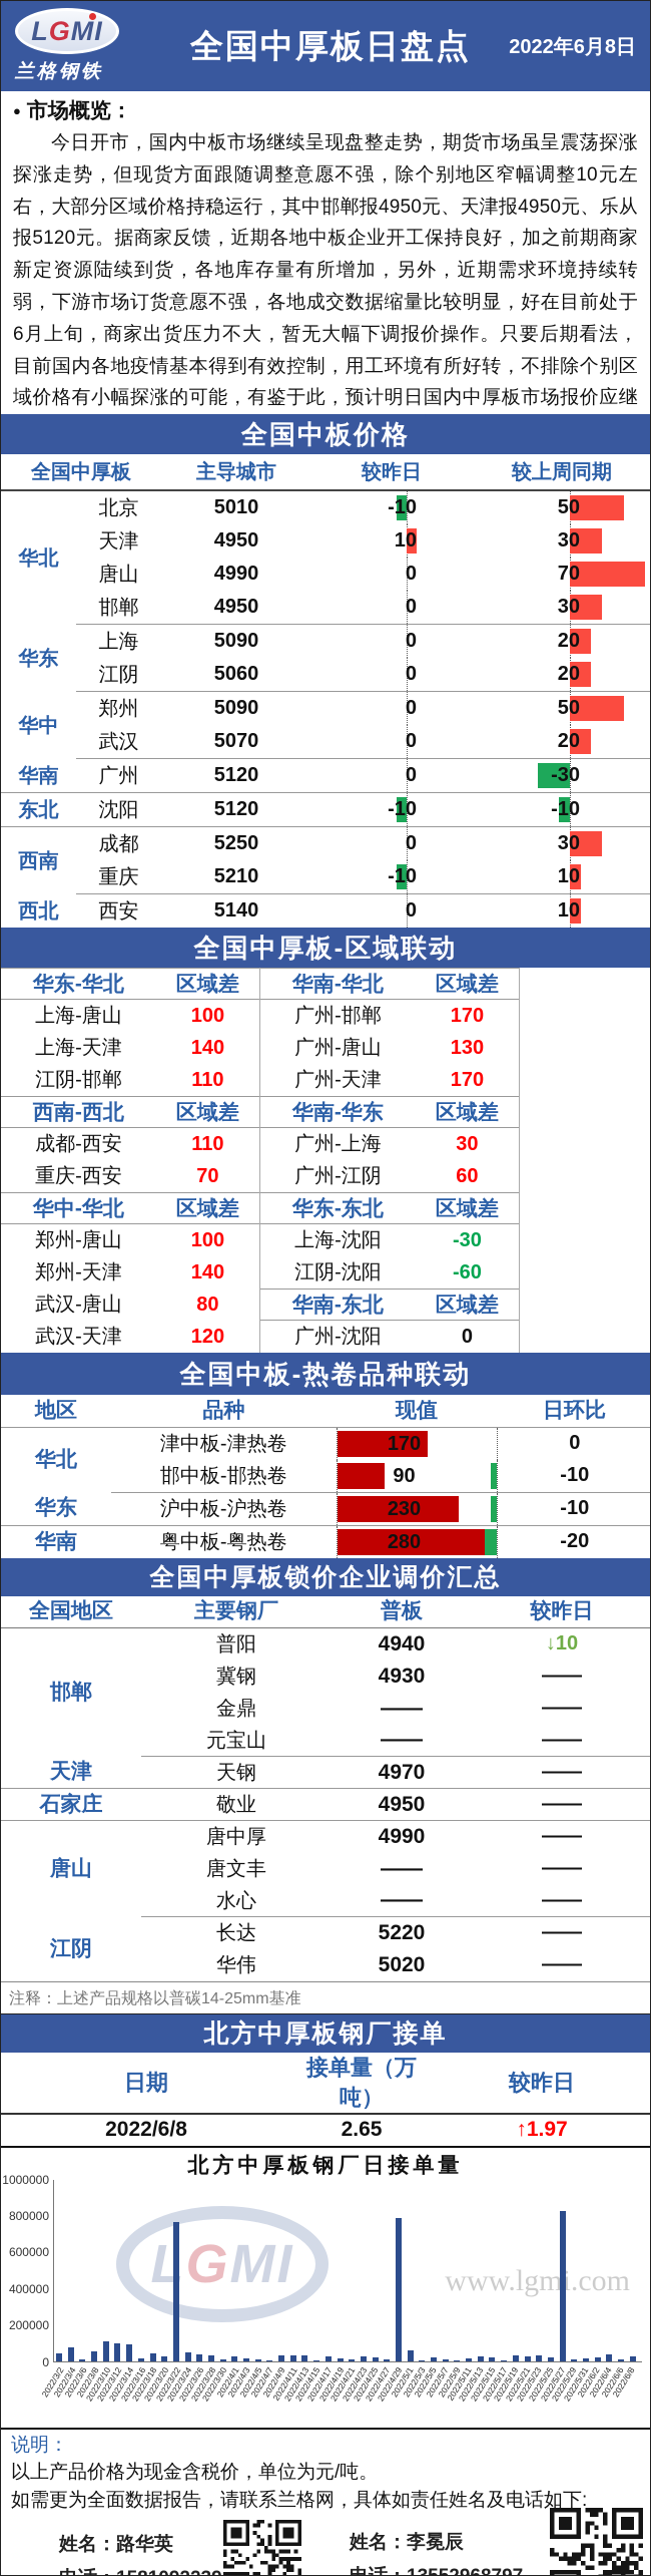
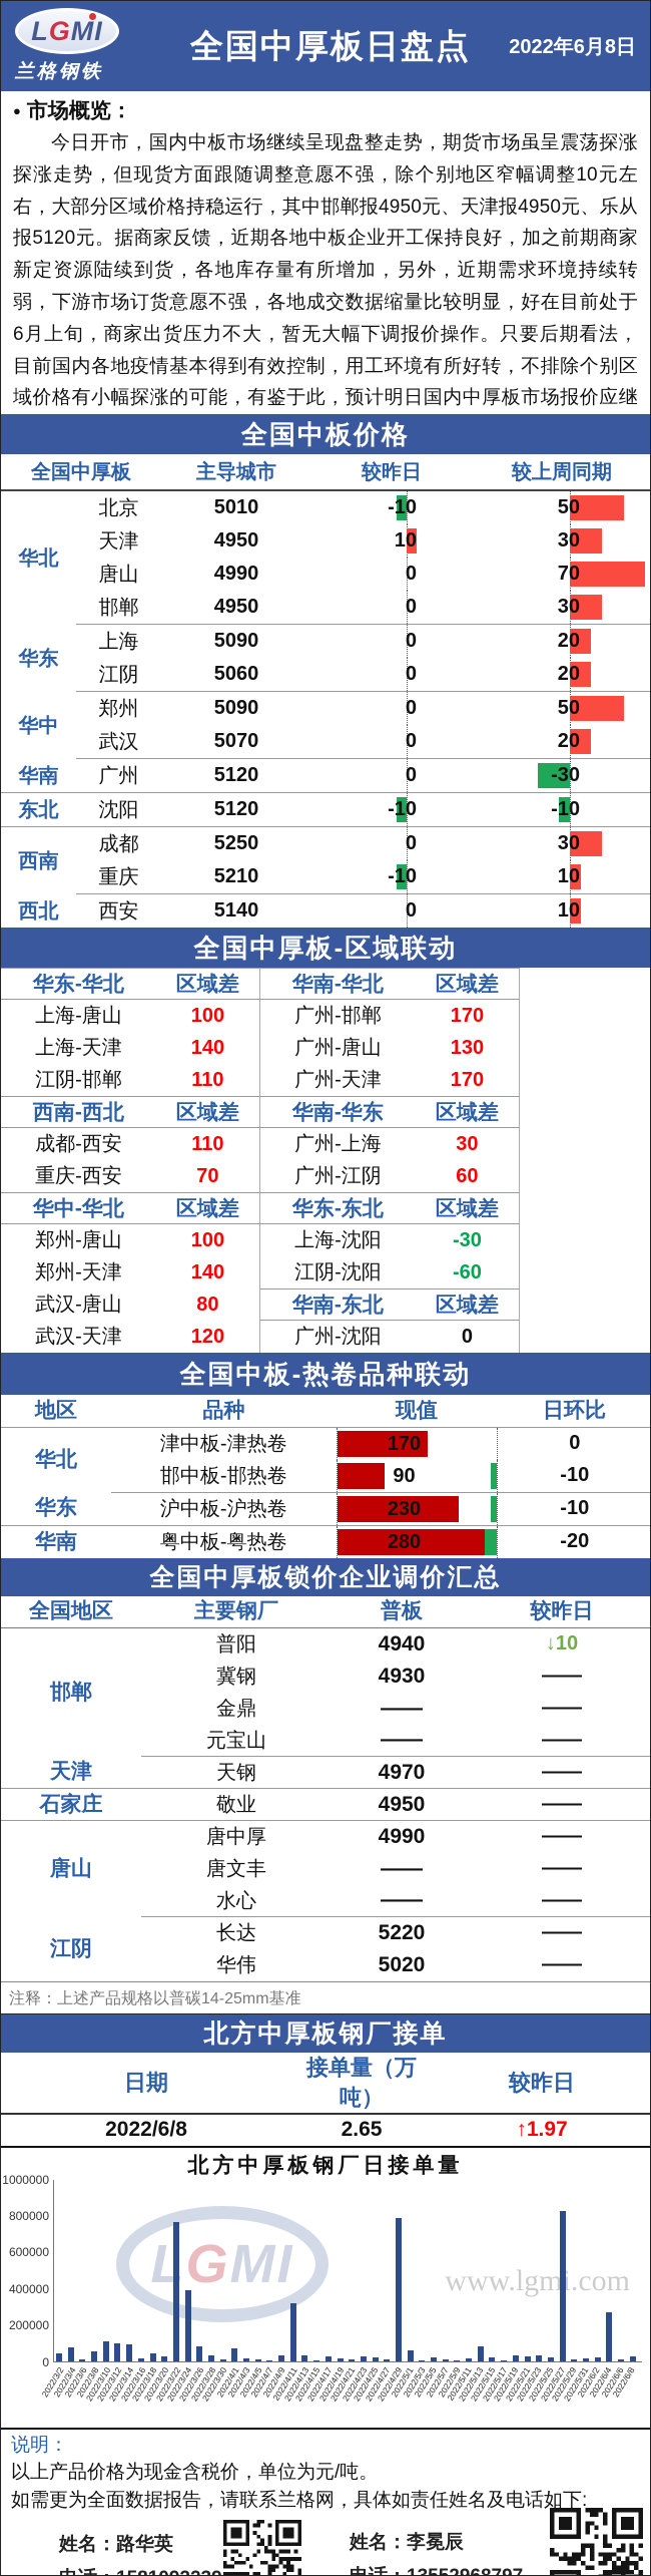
2022/3/24: 50000 -> 390000
2022/3/26: 40000 -> 80000
2022/4/1: 30000 -> 70000
2022/4/11: 40000 -> 320000
2022/5/13: 20000 -> 80000
2022/6/4: 40000 -> 270000
